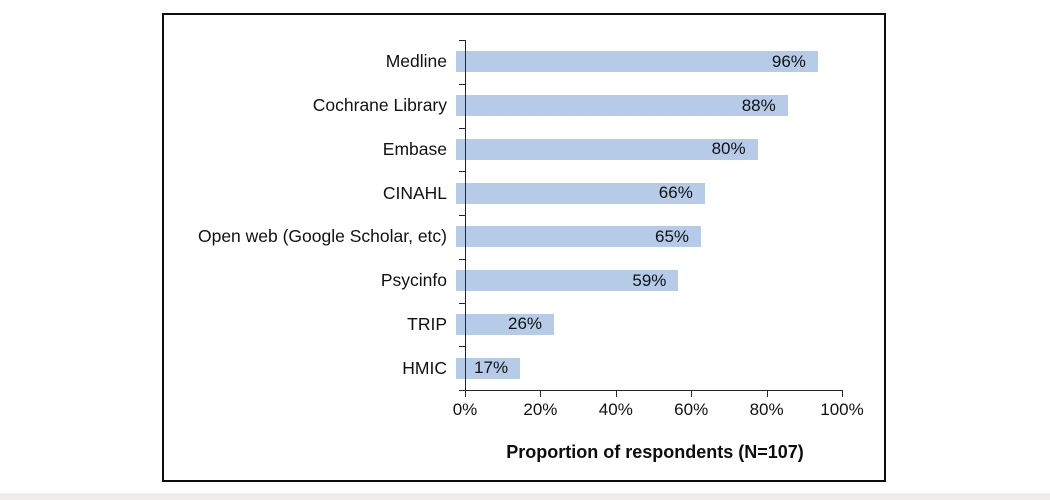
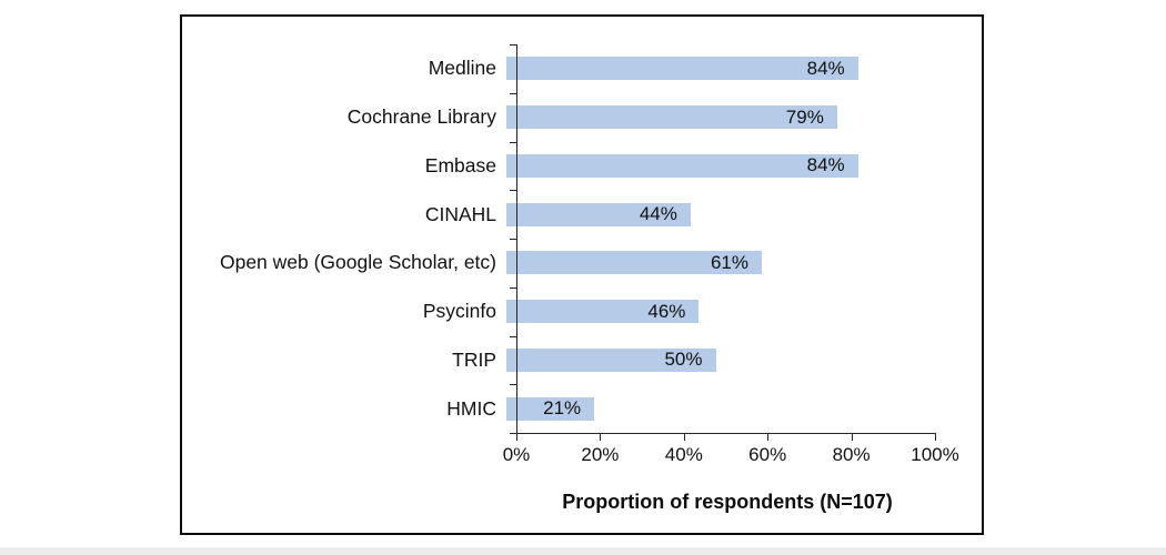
Medline: 96% -> 84%
Cochrane Library: 88% -> 79%
Embase: 80% -> 84%
CINAHL: 66% -> 44%
Open web (Google Scholar, etc): 65% -> 61%
Psycinfo: 59% -> 46%
TRIP: 26% -> 50%
HMIC: 17% -> 21%
